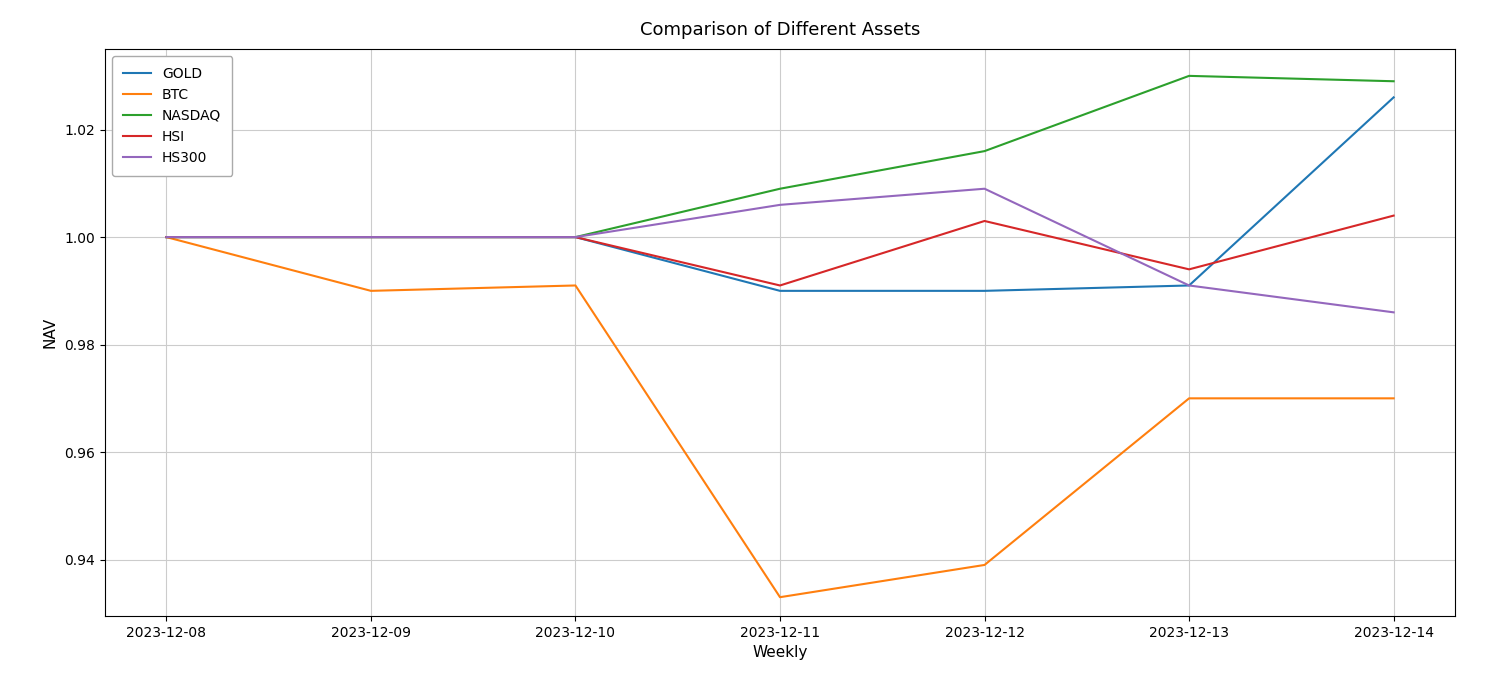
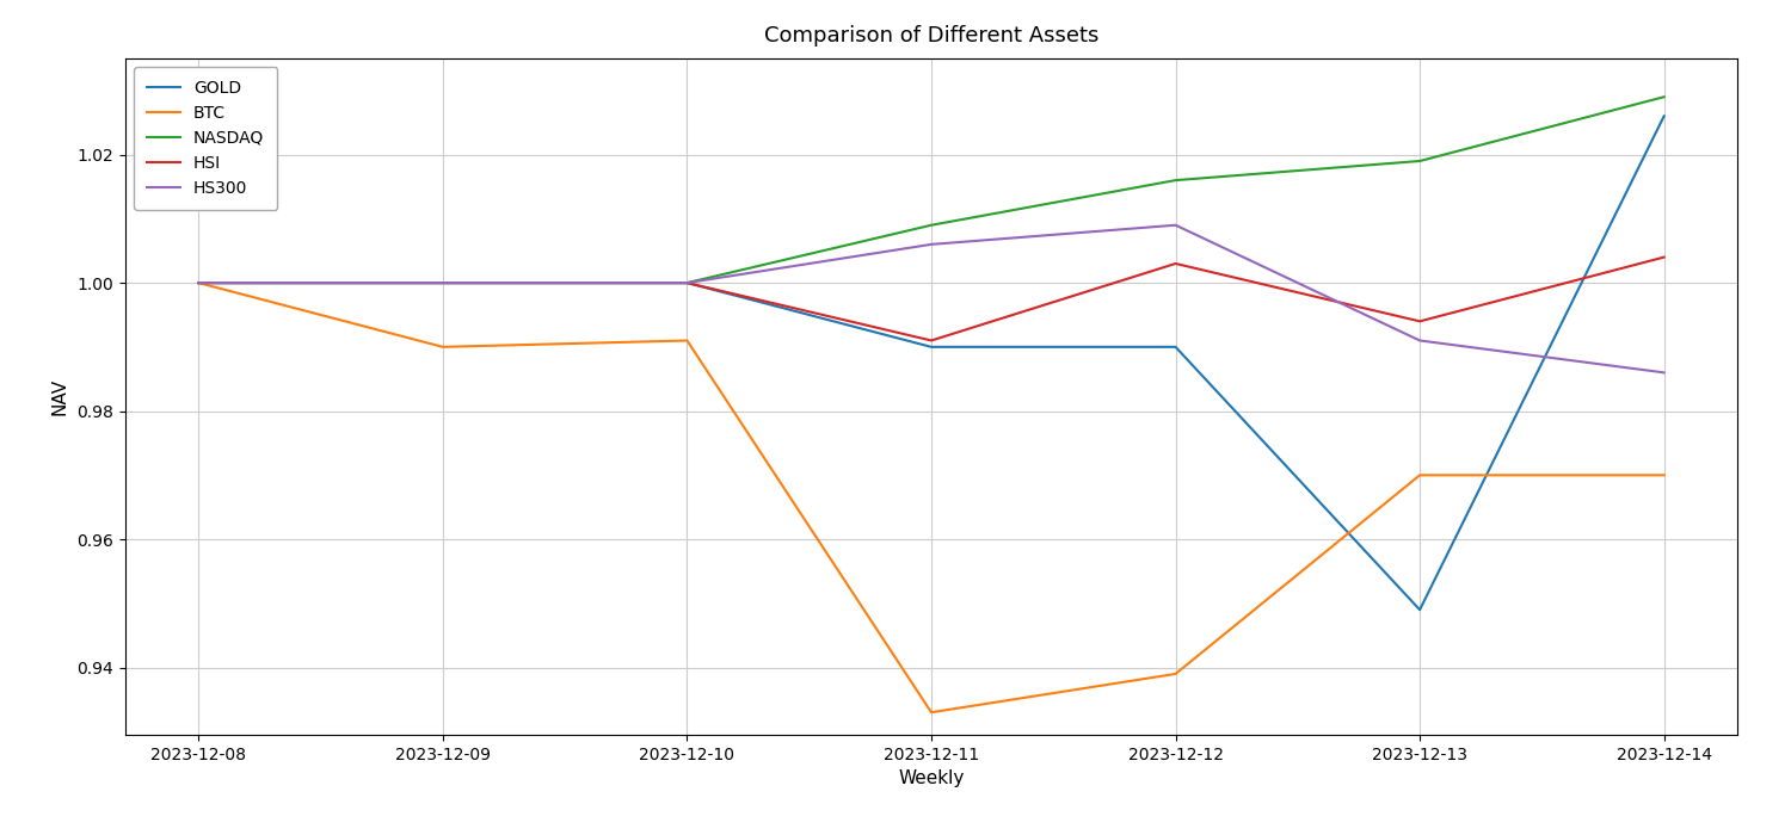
GOLD/2023-12-13: 0.991 -> 0.949
NASDAQ/2023-12-13: 1.030 -> 1.019
